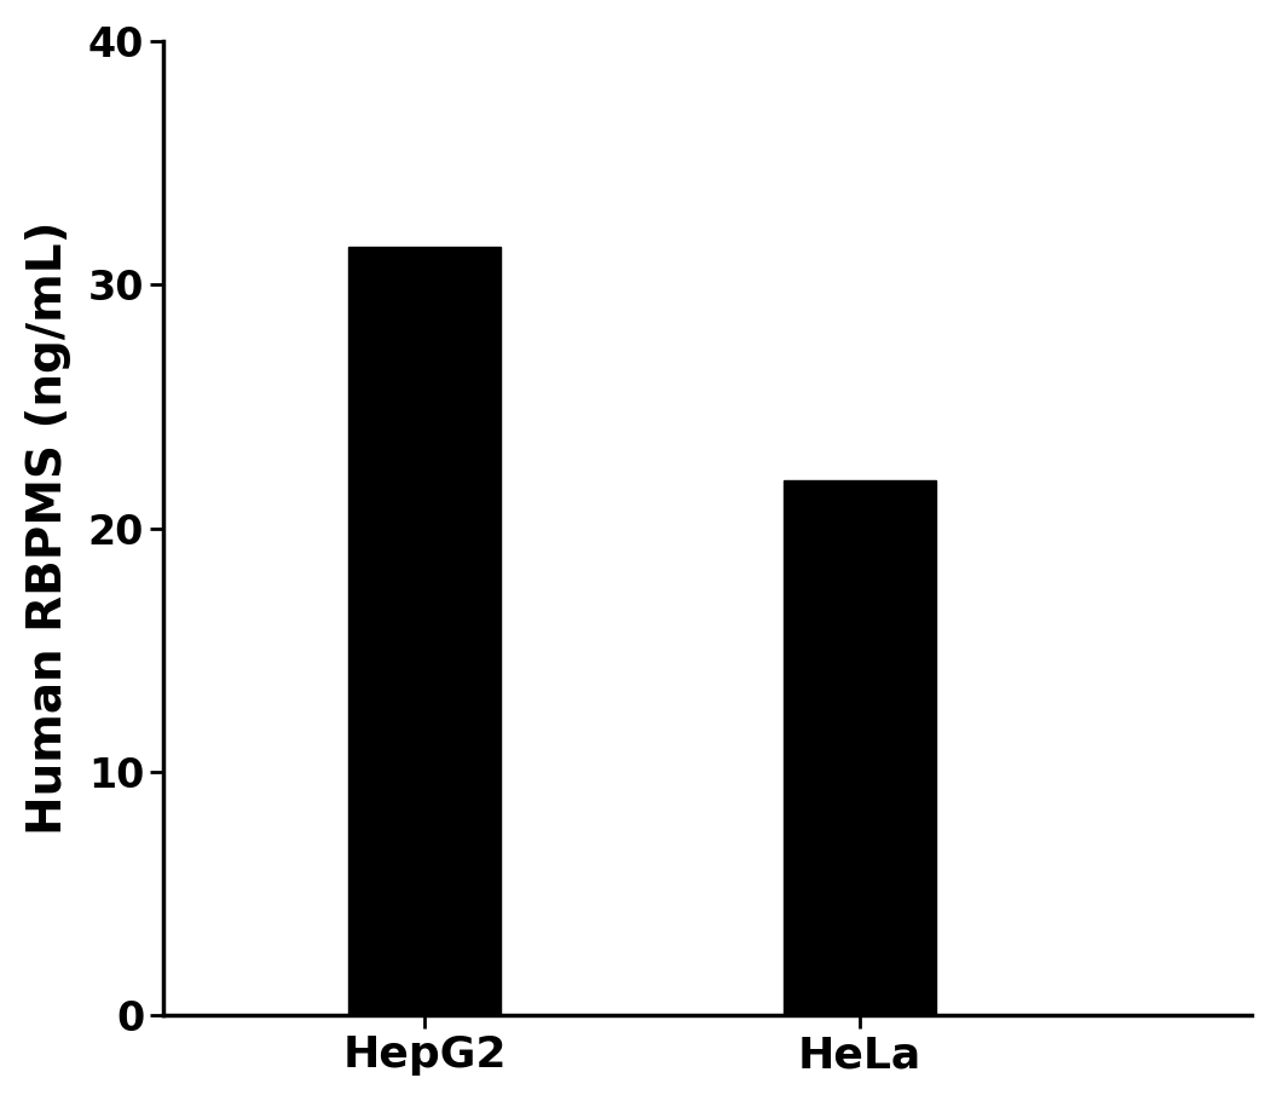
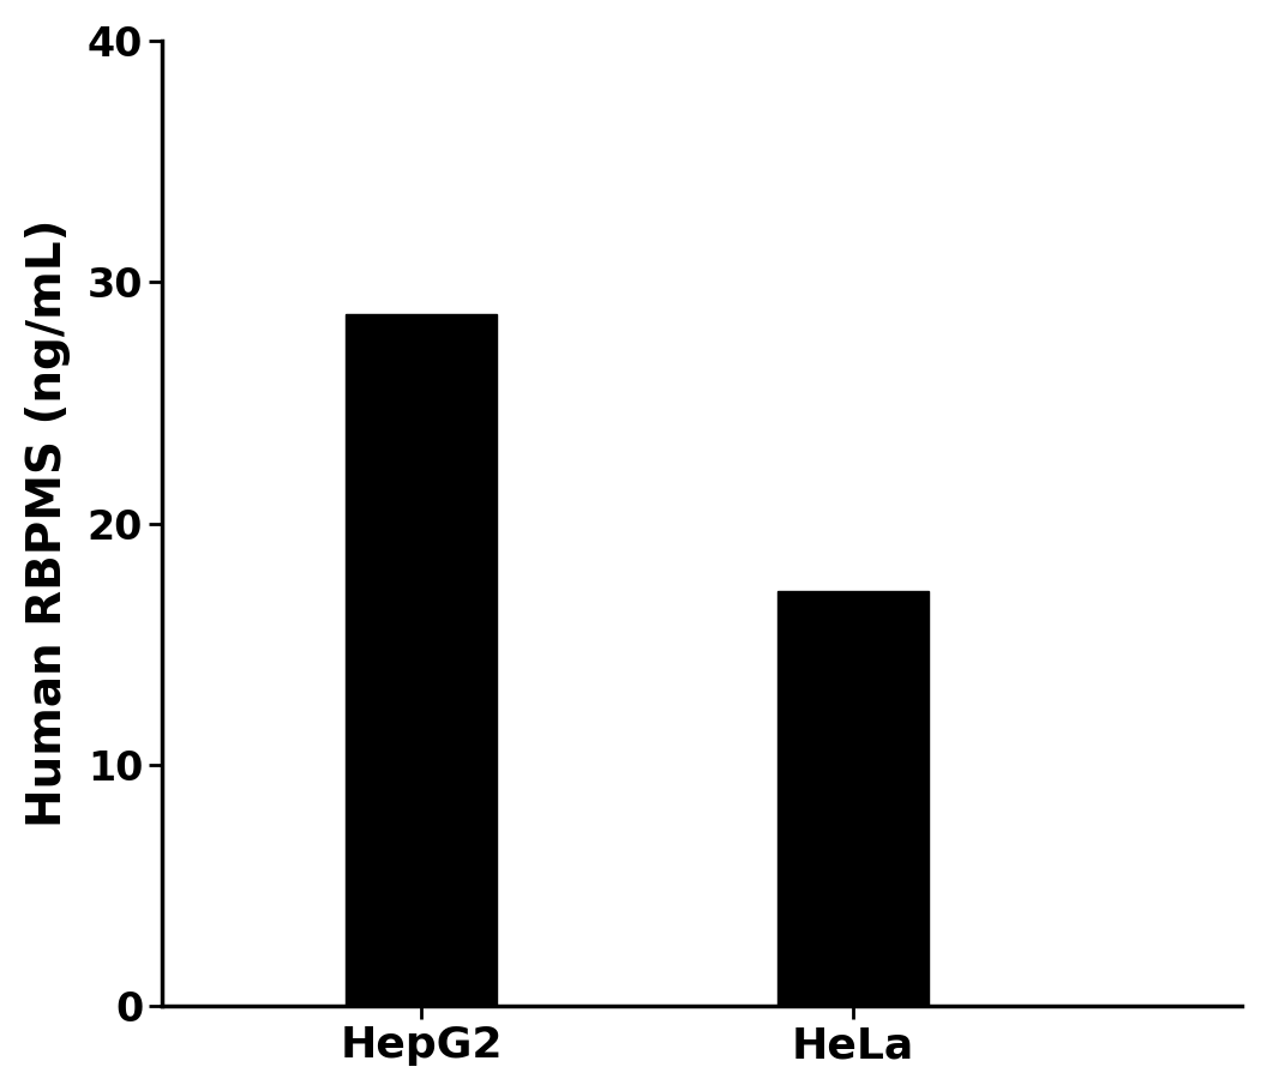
HepG2: 31.57 -> 28.65
HeLa: 21.96 -> 17.20
